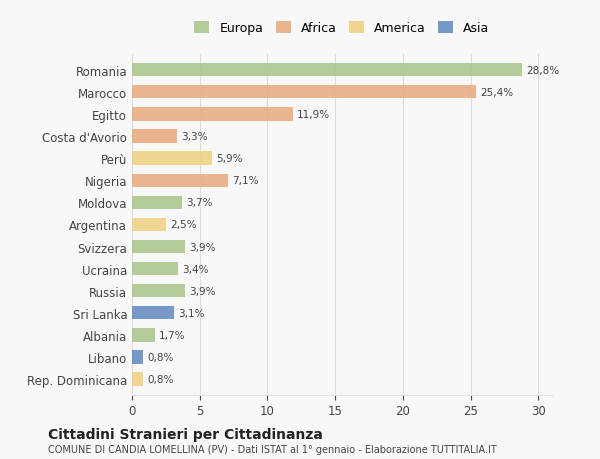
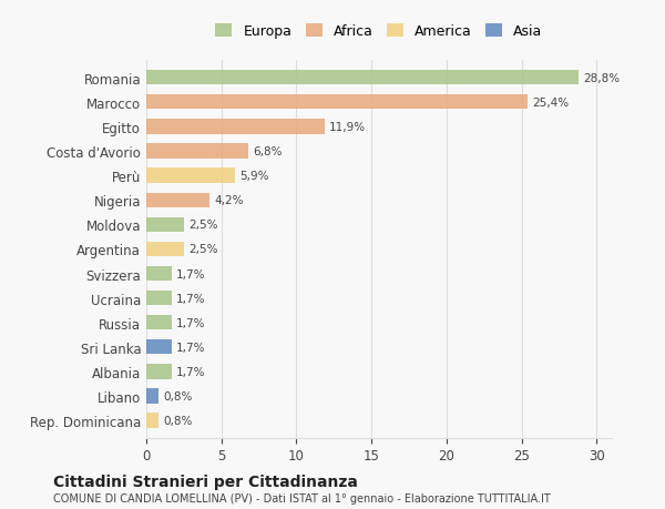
Costa d'Avorio: 3,3% -> 6,8%
Nigeria: 7,1% -> 4,2%
Moldova: 3,7% -> 2,5%
Svizzera: 3,9% -> 1,7%
Ucraina: 3,4% -> 1,7%
Russia: 3,9% -> 1,7%
Sri Lanka: 3,1% -> 1,7%
